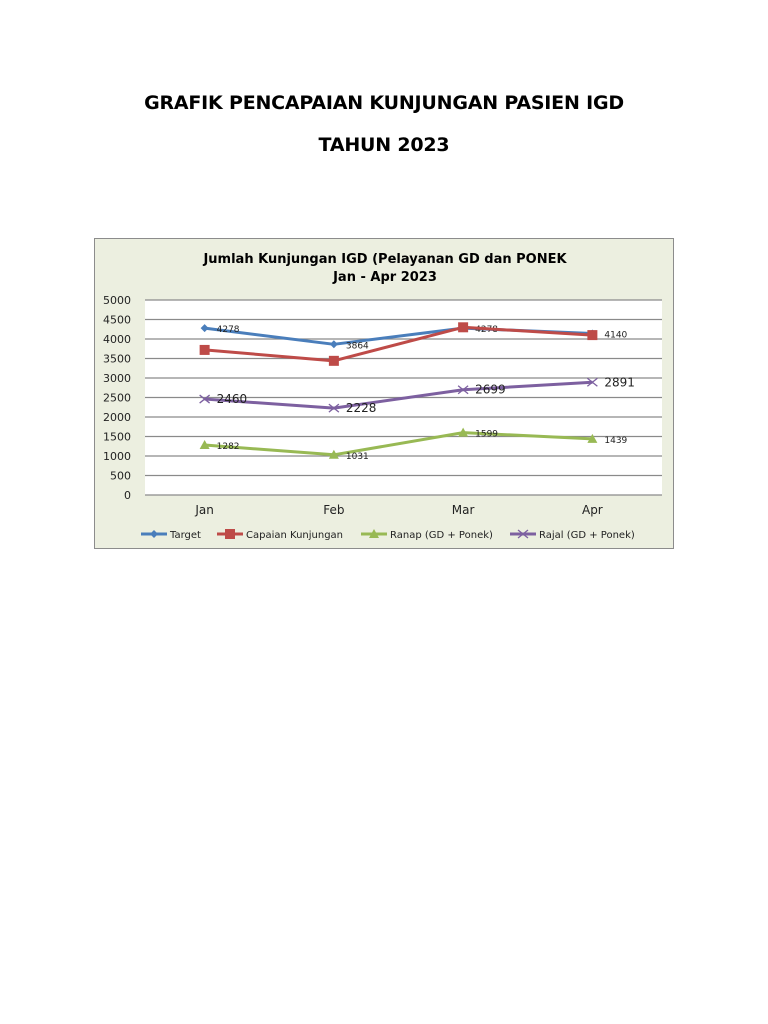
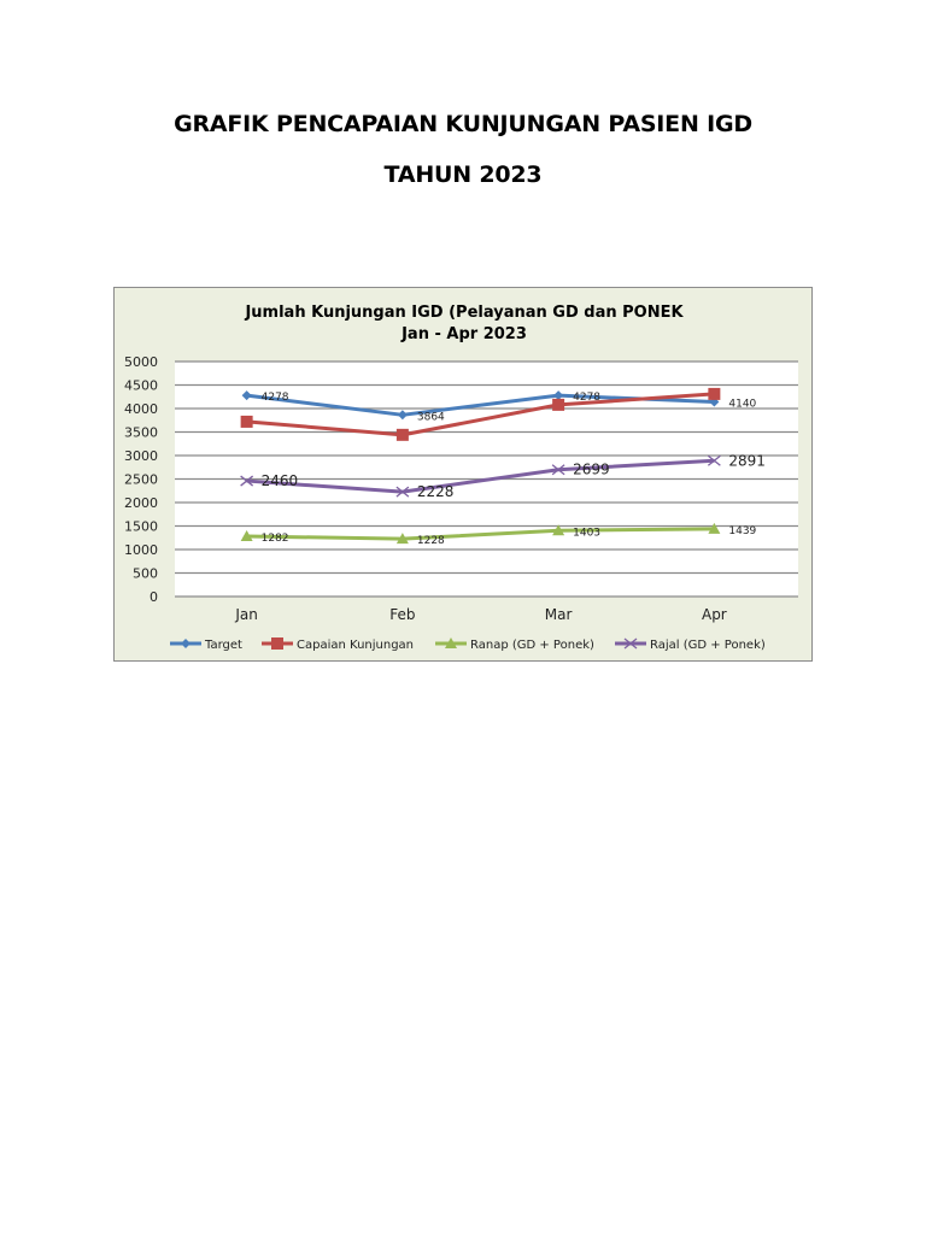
Ranap (GD + Ponek)/Feb: 1031 -> 1228
Capaian Kunjungan/Mar: 4300 -> 4100
Ranap (GD + Ponek)/Mar: 1599 -> 1403
Capaian Kunjungan/Apr: 4100 -> 4300
